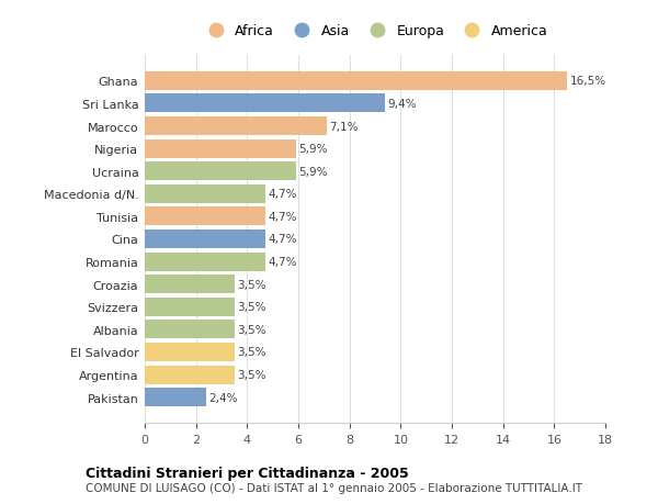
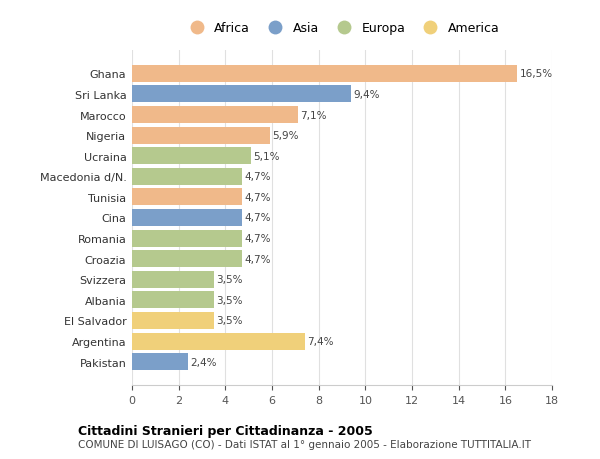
Ucraina: 5,9% -> 5,1%
Croazia: 3,5% -> 4,7%
Argentina: 3,5% -> 7,4%
